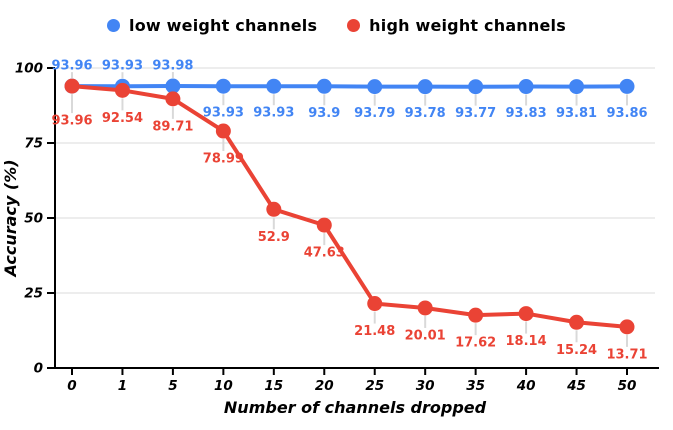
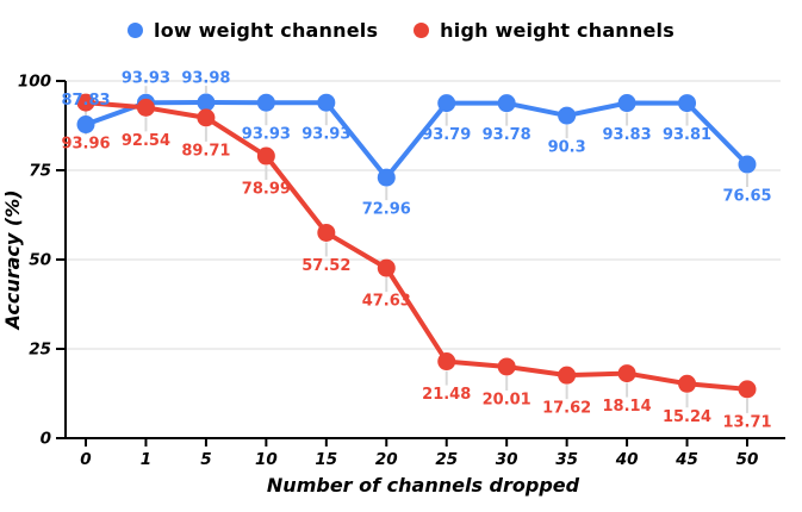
low weight channels/0: 93.96 -> 87.83
high weight channels/15: 52.9 -> 57.52
low weight channels/20: 93.9 -> 72.96
low weight channels/35: 93.77 -> 90.3
low weight channels/50: 93.86 -> 76.65
